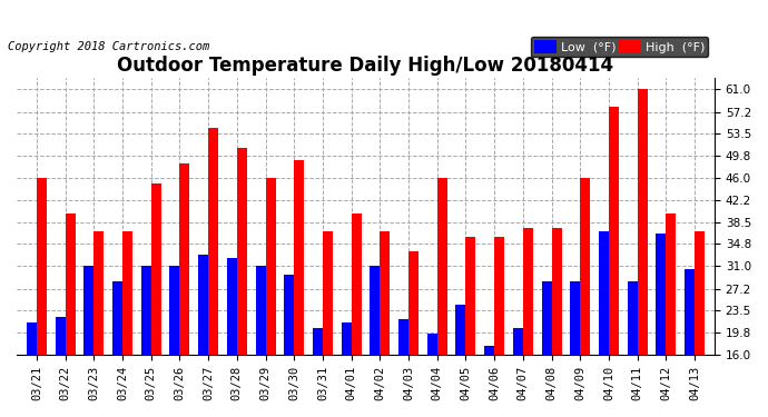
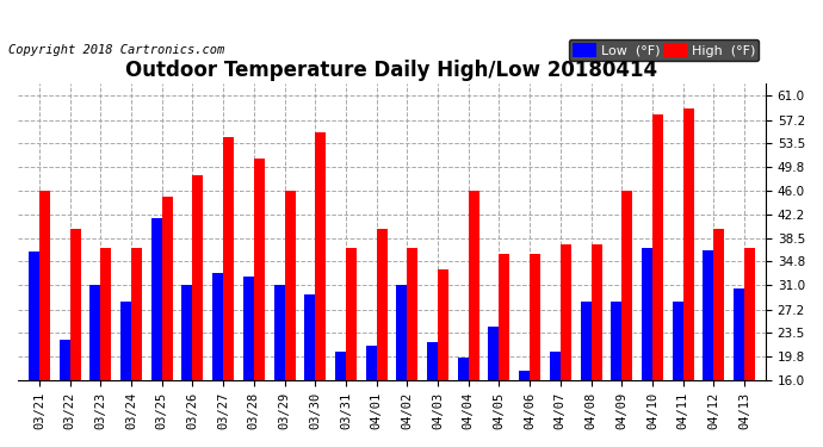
Low (°F)/03/21: 21.5 -> 36.4
Low (°F)/03/25: 31.0 -> 41.6
High (°F)/03/30: 49.0 -> 55.2
High (°F)/04/11: 61.0 -> 59.0
